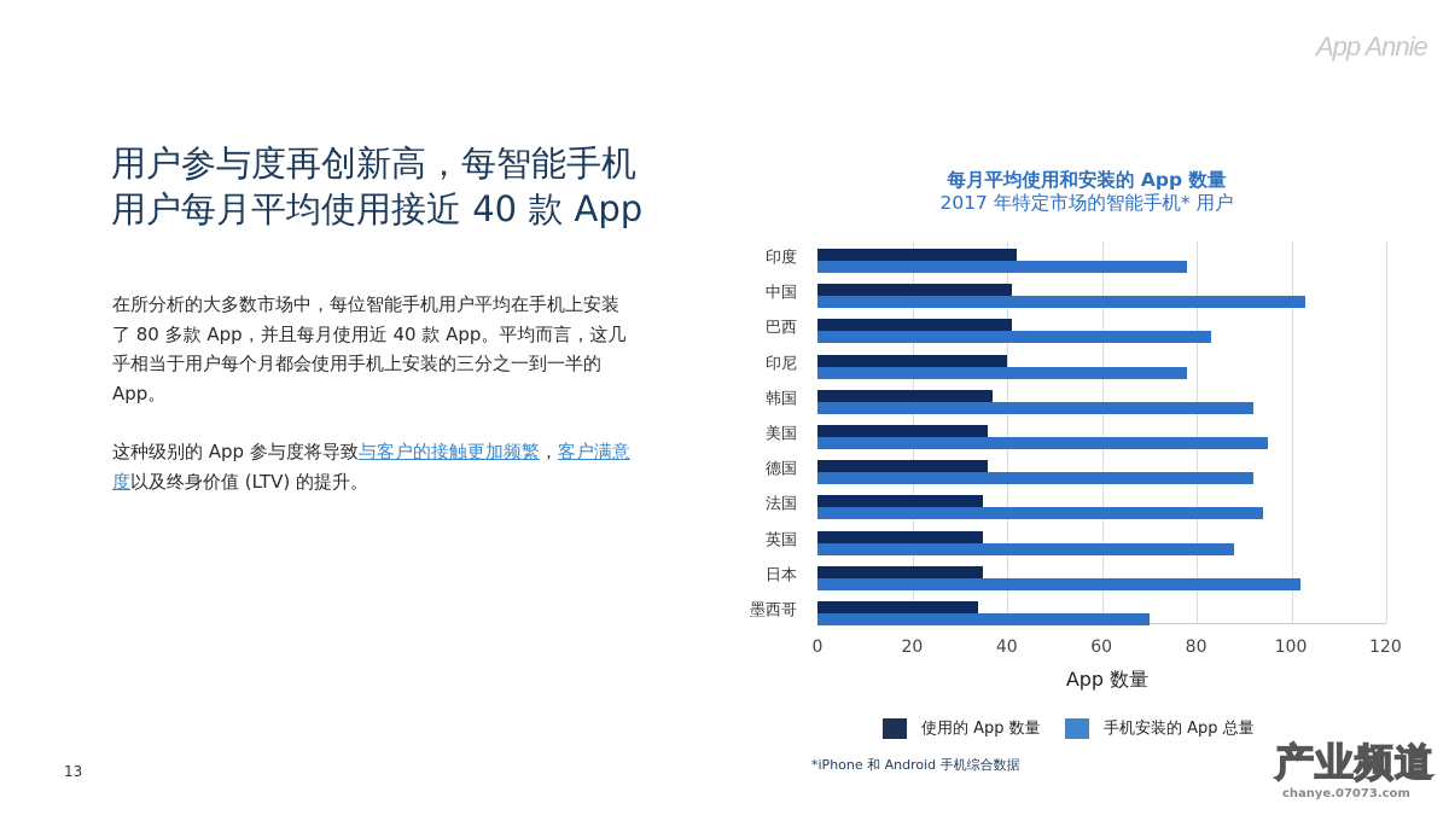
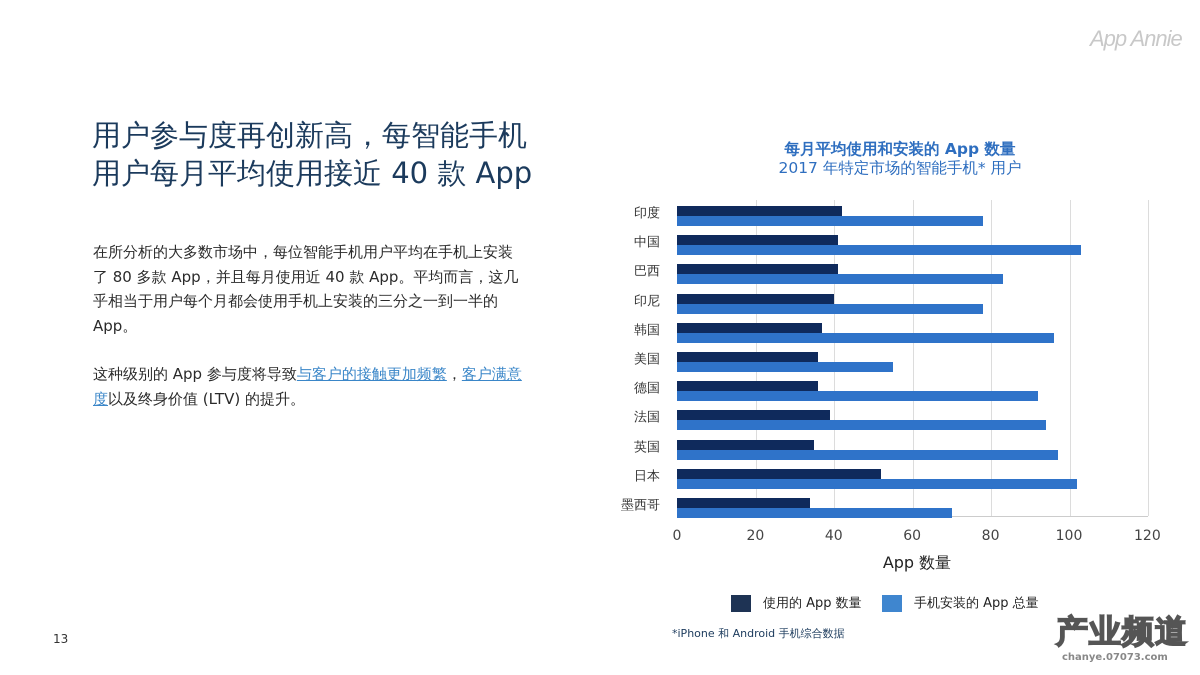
手机安装的 App 总量/韩国: 92 -> 96
手机安装的 App 总量/美国: 95 -> 55
使用的 App 数量/法国: 35 -> 39
手机安装的 App 总量/英国: 88 -> 97
使用的 App 数量/日本: 35 -> 52
